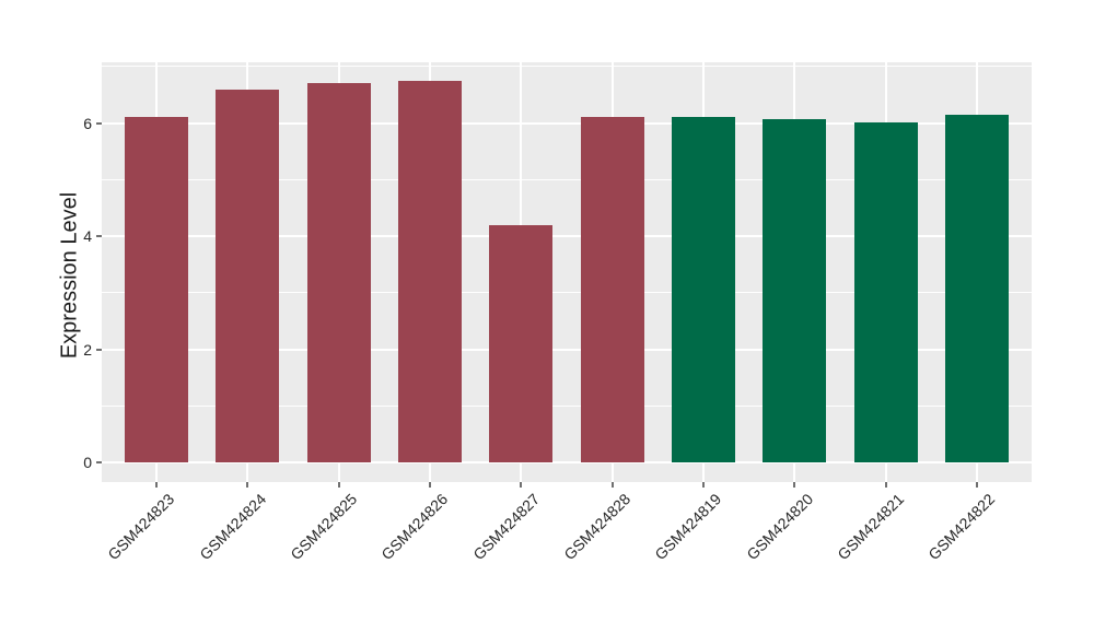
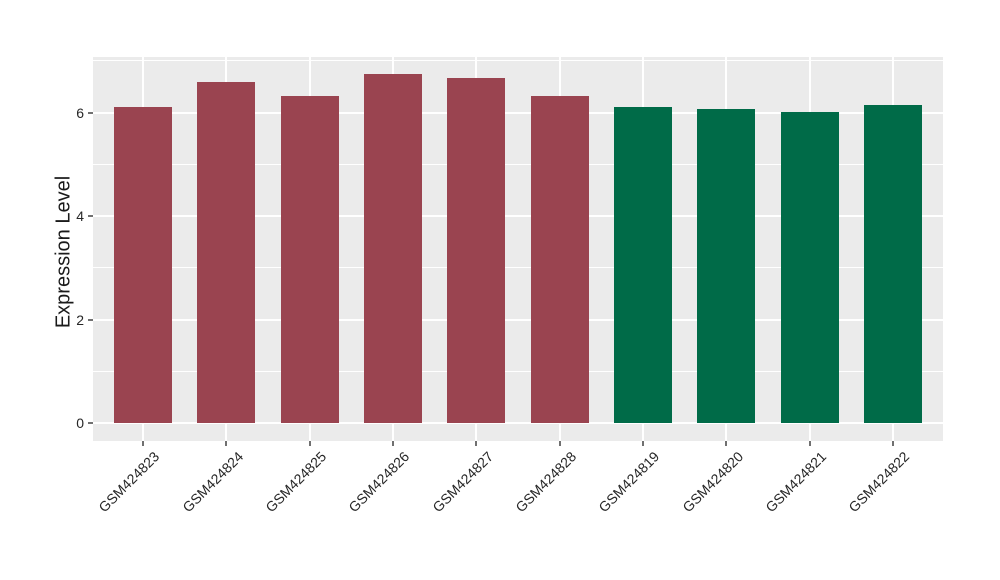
GSM424825: 6.7 -> 6.3
GSM424827: 4.2 -> 6.7
GSM424828: 6.1 -> 6.3
